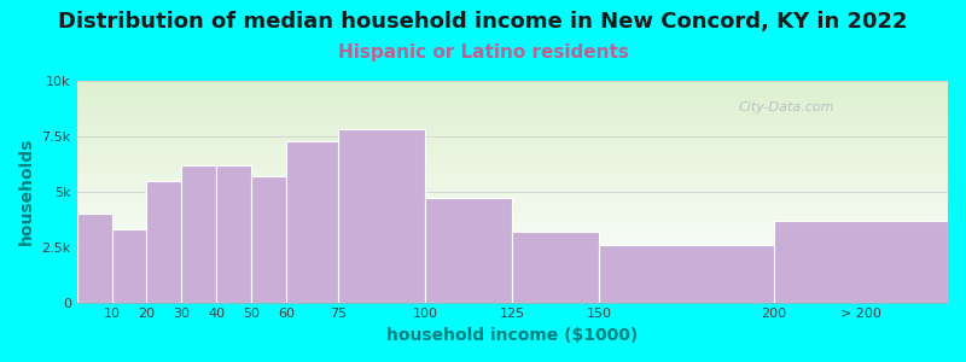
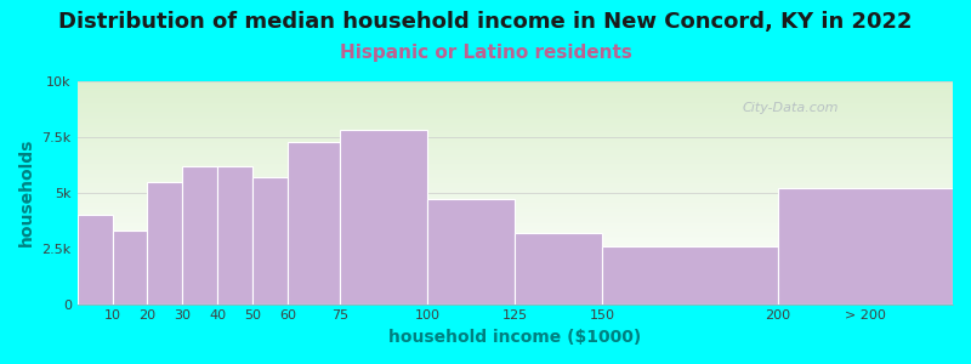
> 200: 3.7k -> 5.2k
